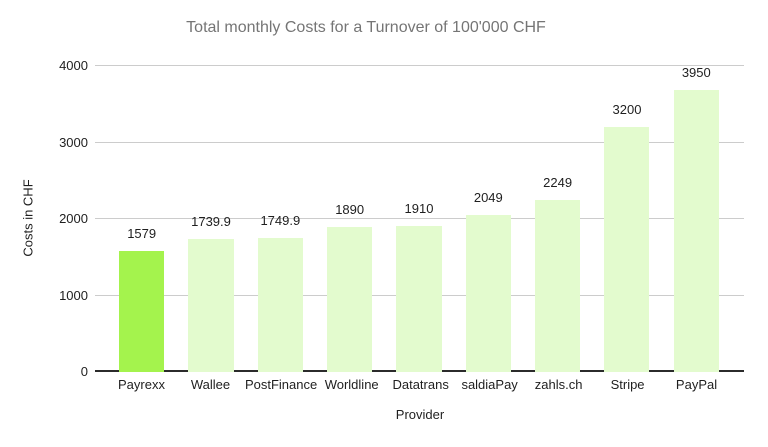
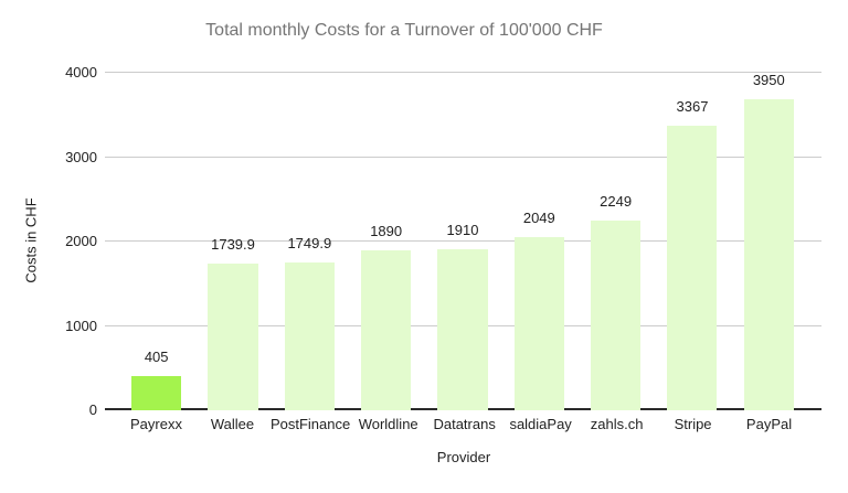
Payrexx: 1579 -> 405
Stripe: 3200 -> 3367
